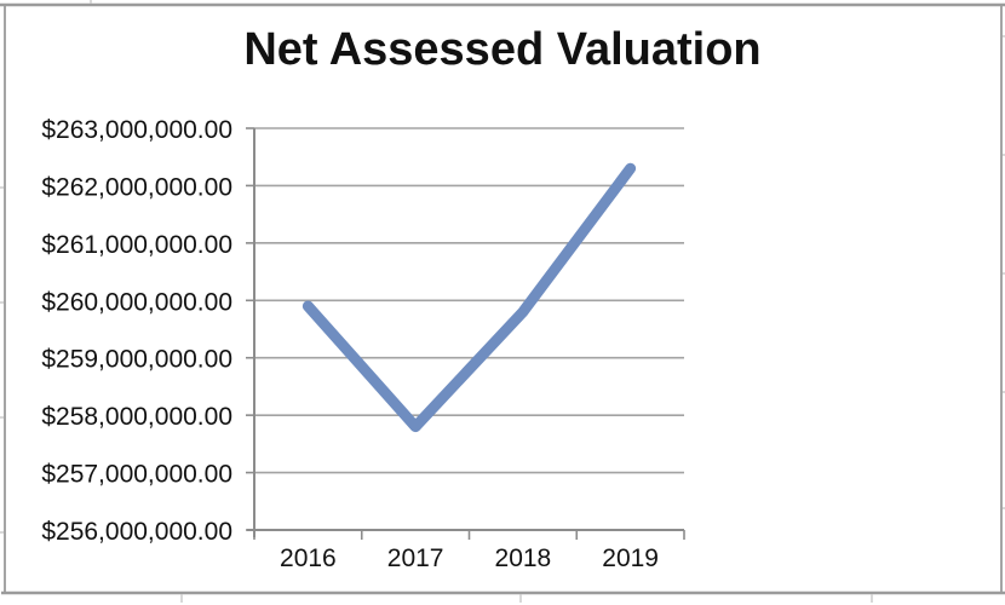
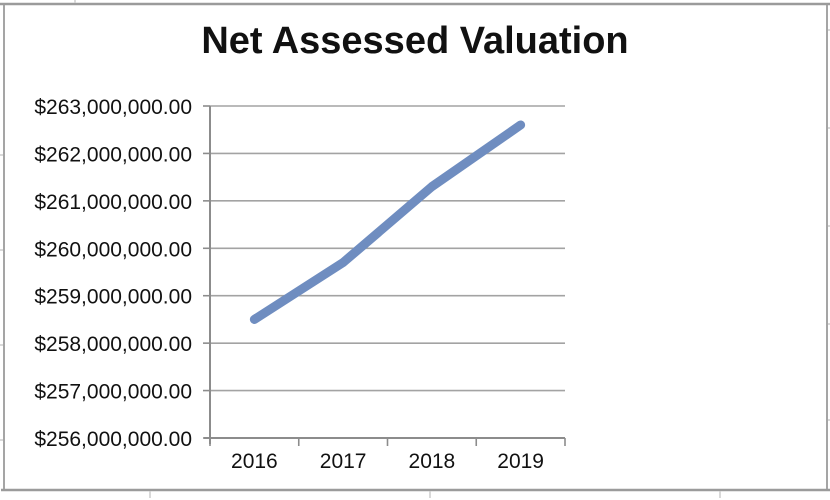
2016: $259900000 -> $258500000
2017: $257800000 -> $259700000
2018: $259800000 -> $261300000
2019: $262300000 -> $262600000
